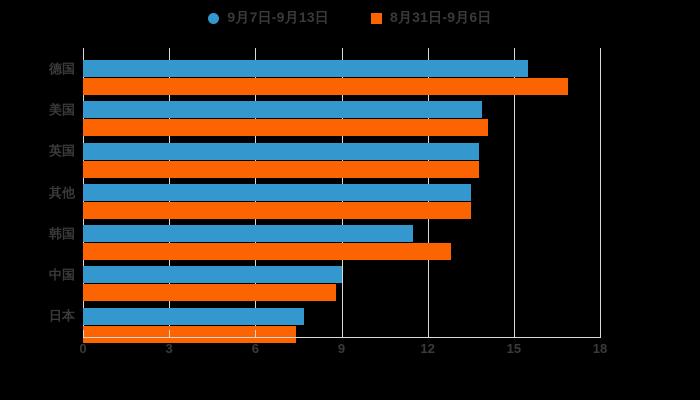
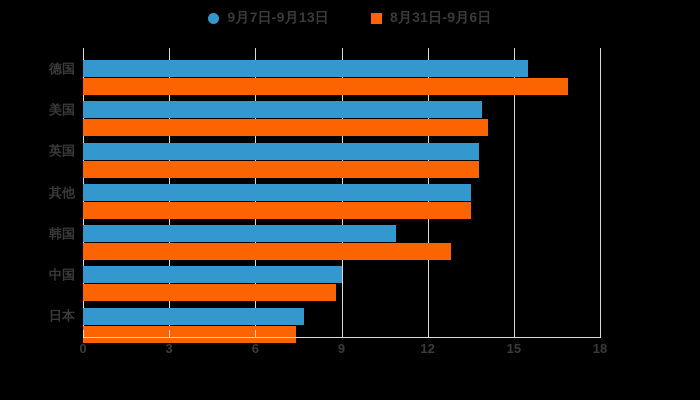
9月7日-9月13日/韩国: 11.5 -> 10.9
